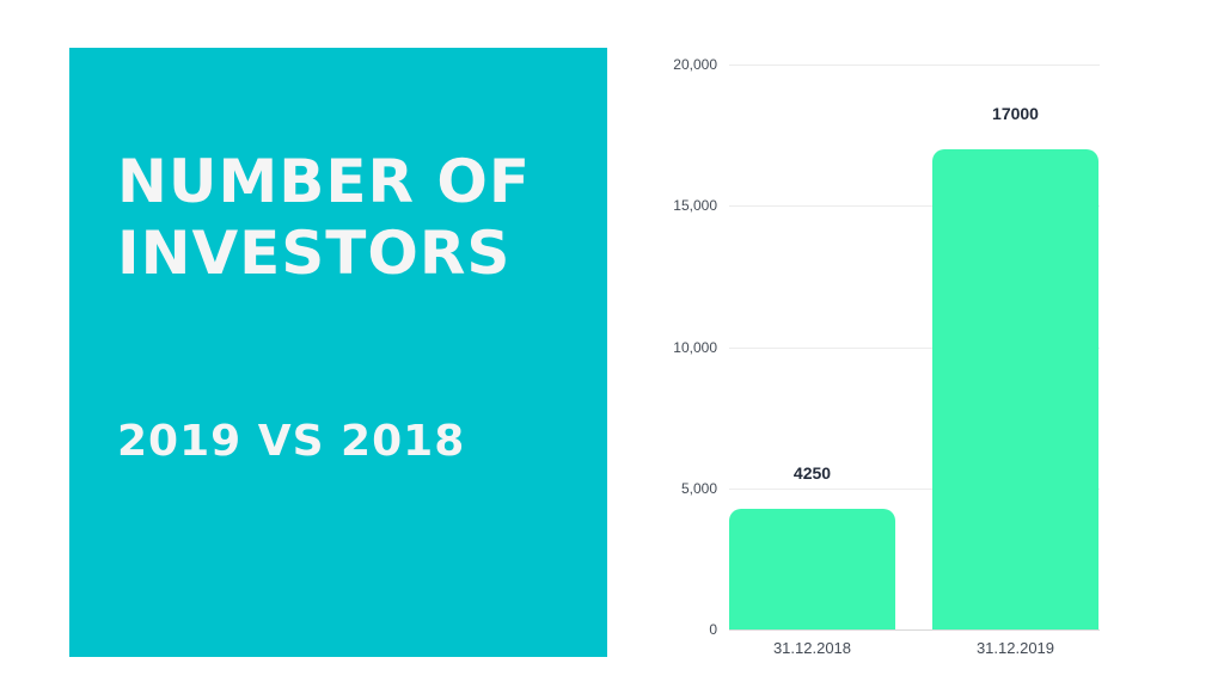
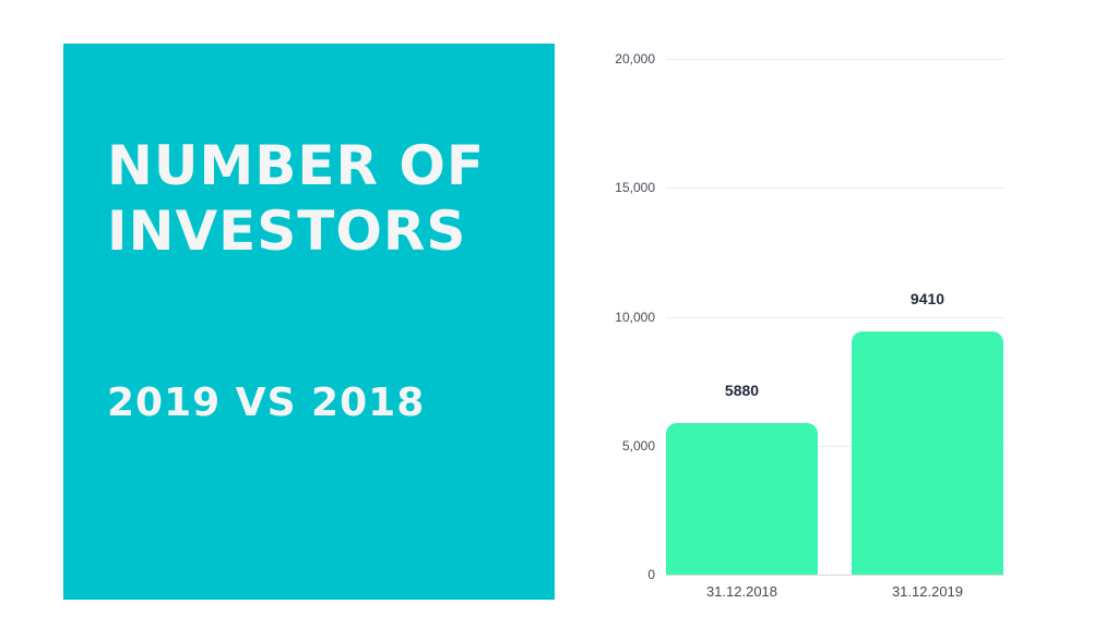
31.12.2018: 4250 -> 5880
31.12.2019: 17000 -> 9410
